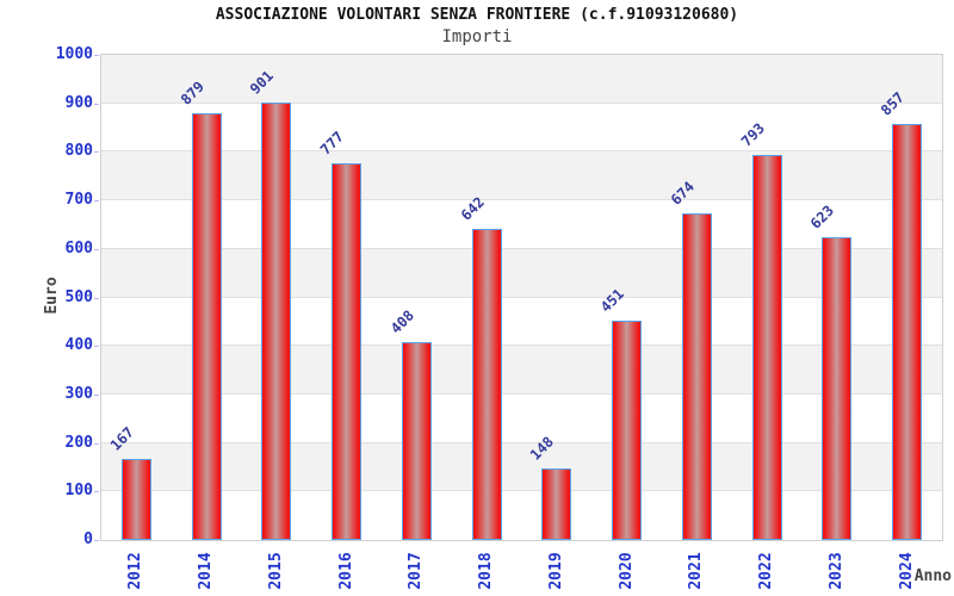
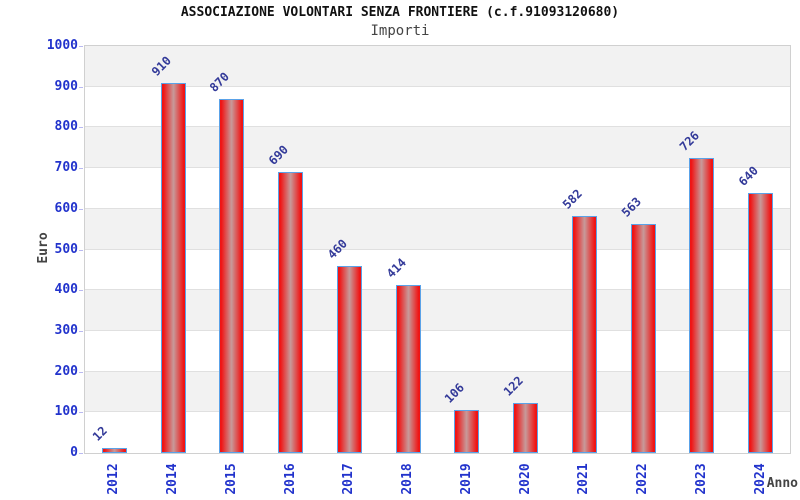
2012: 167 -> 12
2014: 879 -> 910
2015: 901 -> 870
2016: 777 -> 690
2017: 408 -> 460
2018: 642 -> 414
2019: 148 -> 106
2020: 451 -> 122
2021: 674 -> 582
2022: 793 -> 563
2023: 623 -> 726
2024: 857 -> 640
